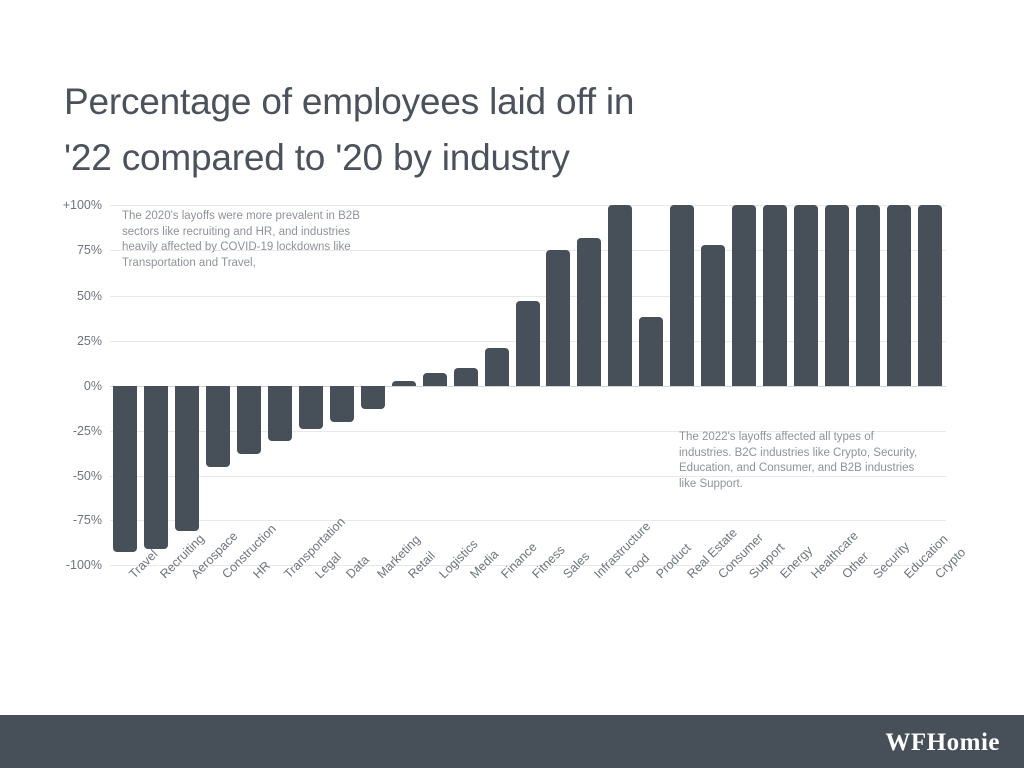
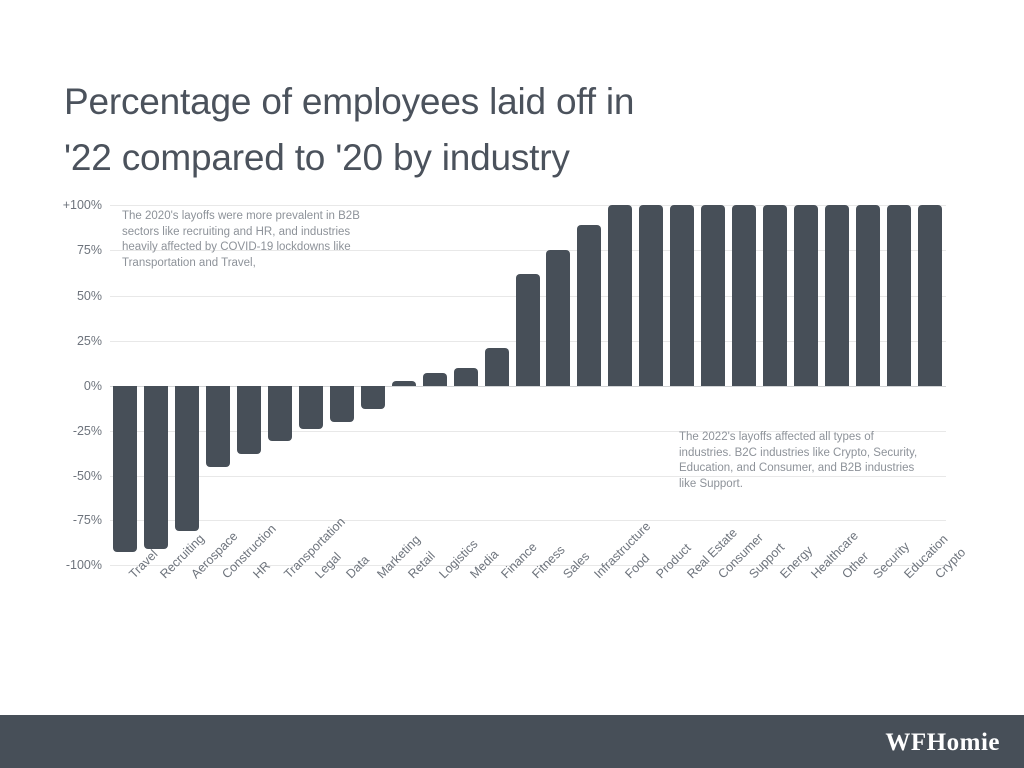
Fitness: 47% -> 62%
Infrastructure: 82% -> 89%
Product: 38% -> 100%
Consumer: 78% -> 100%
